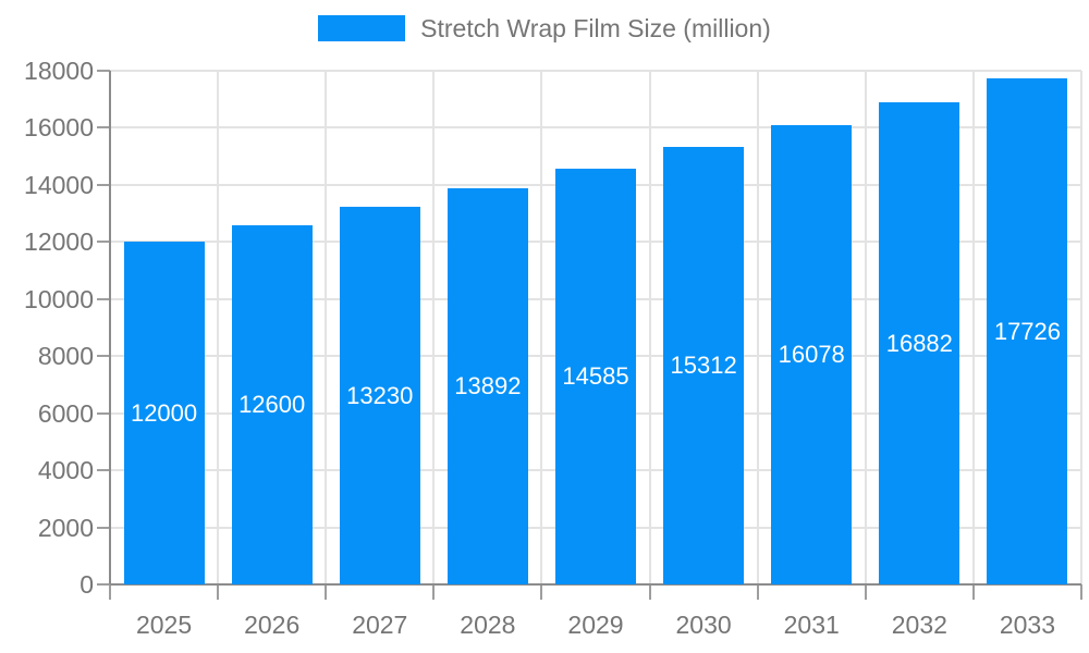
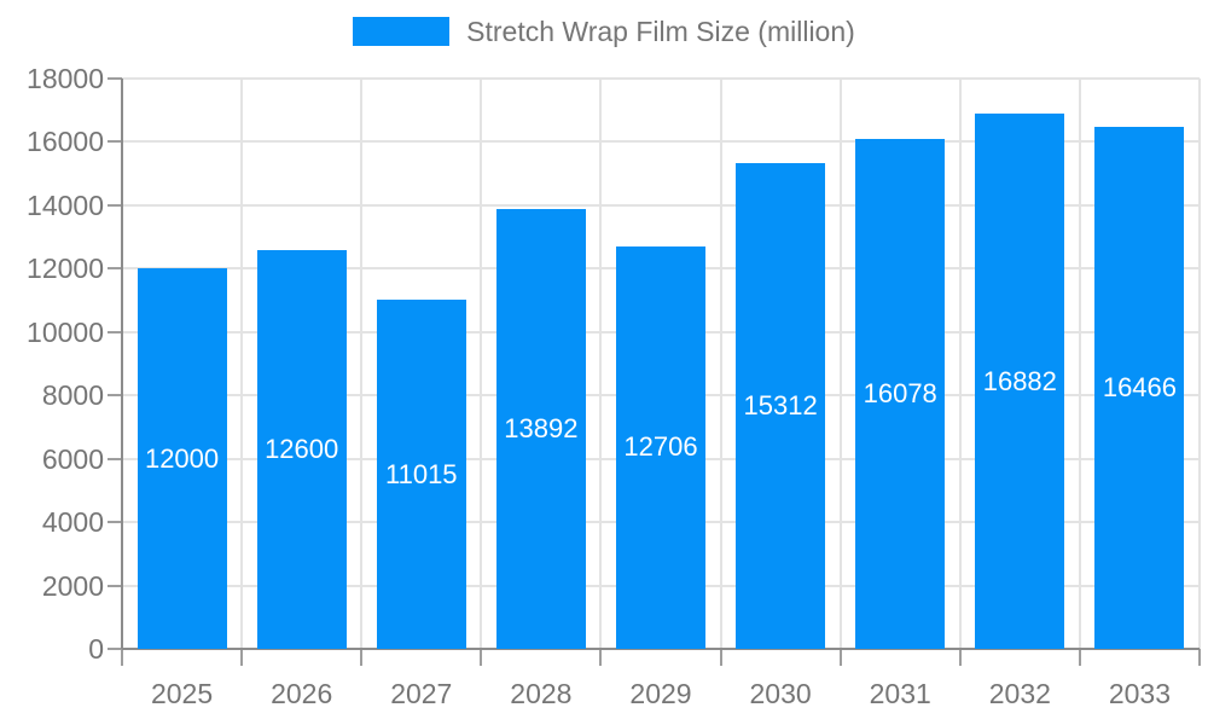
2027: 13230 -> 11015
2029: 14585 -> 12706
2033: 17726 -> 16466
